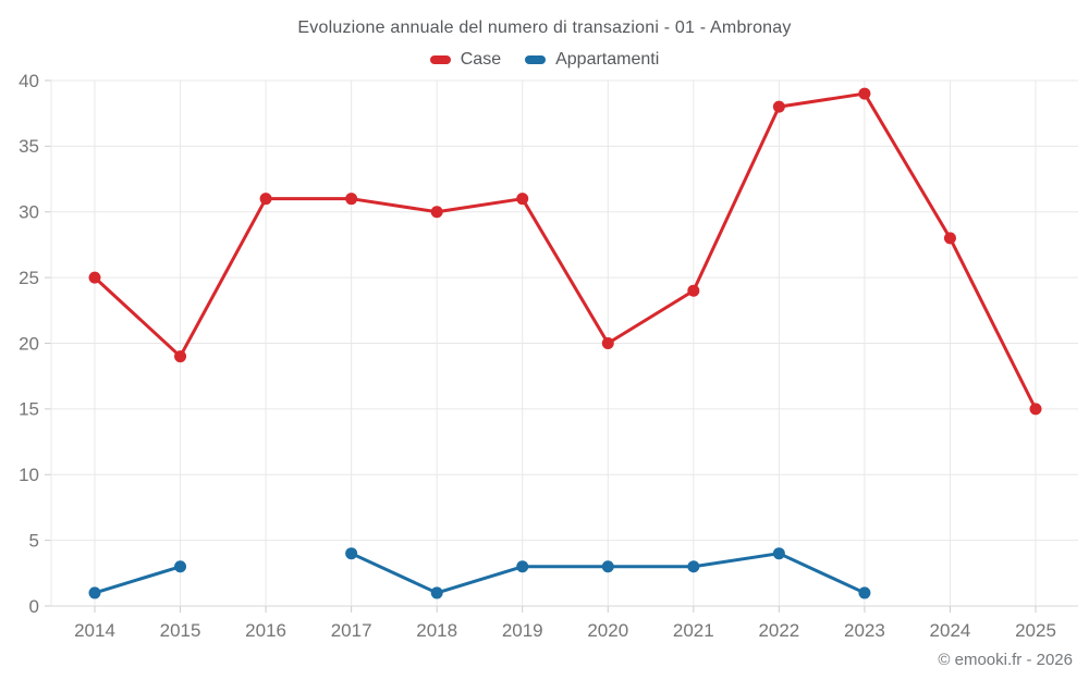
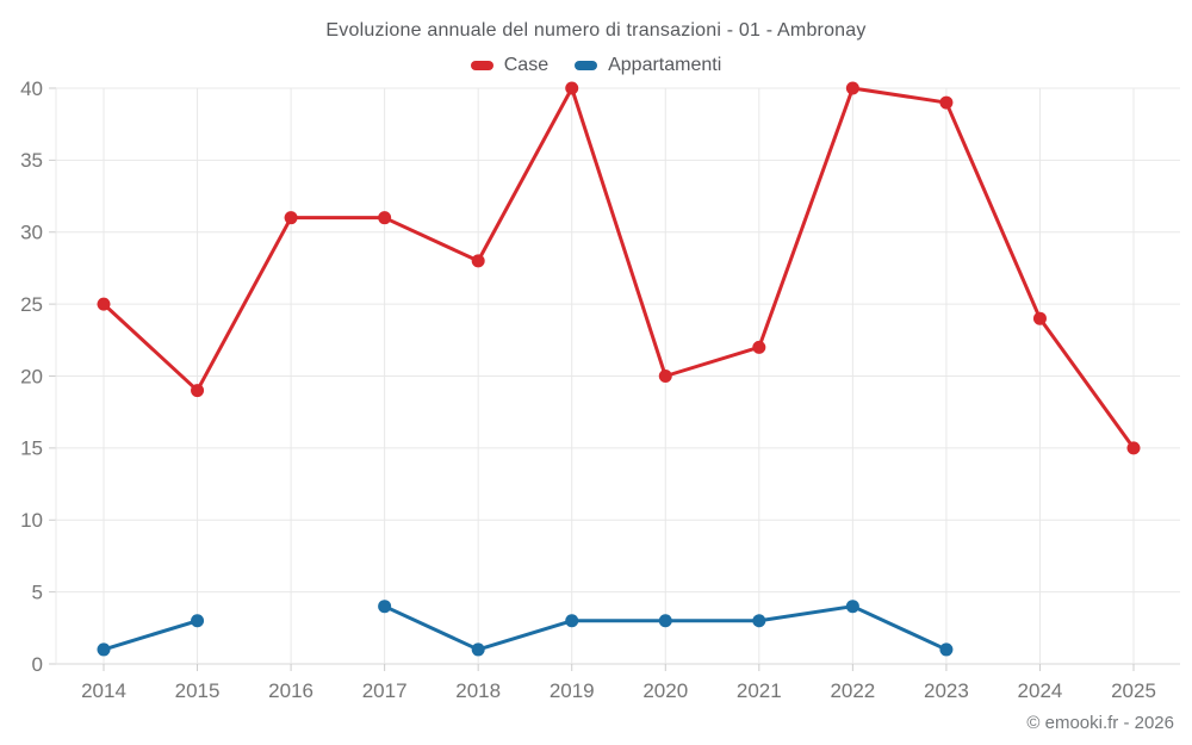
Case/2018: 30 -> 28
Case/2019: 31 -> 40
Case/2021: 24 -> 22
Case/2022: 38 -> 40
Case/2024: 28 -> 24
